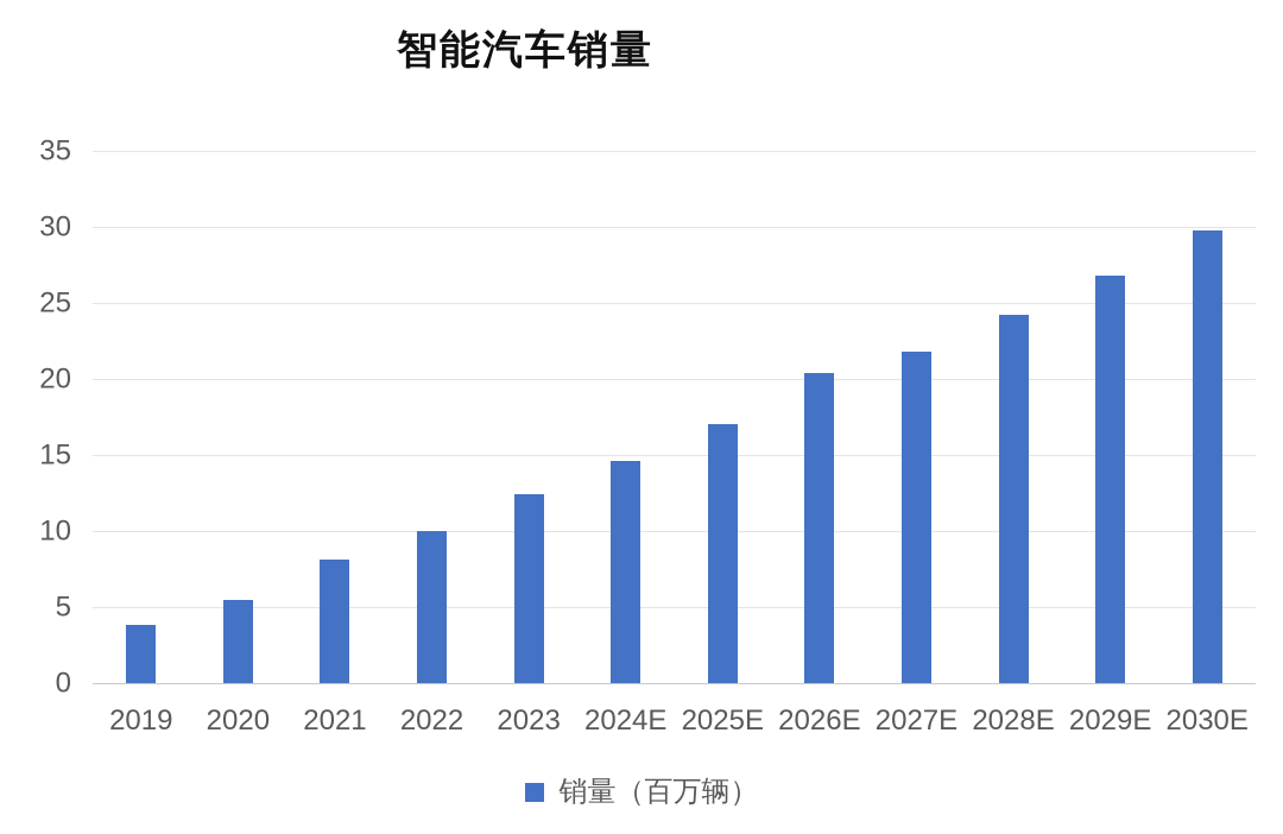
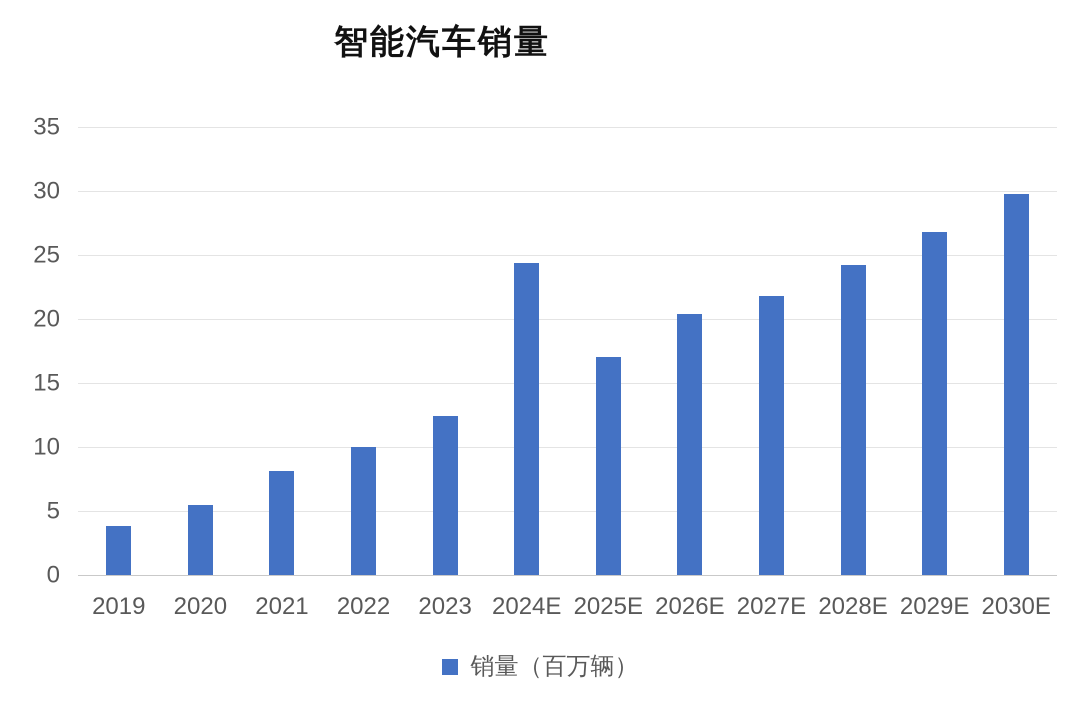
2024E: 14.6 -> 24.4
